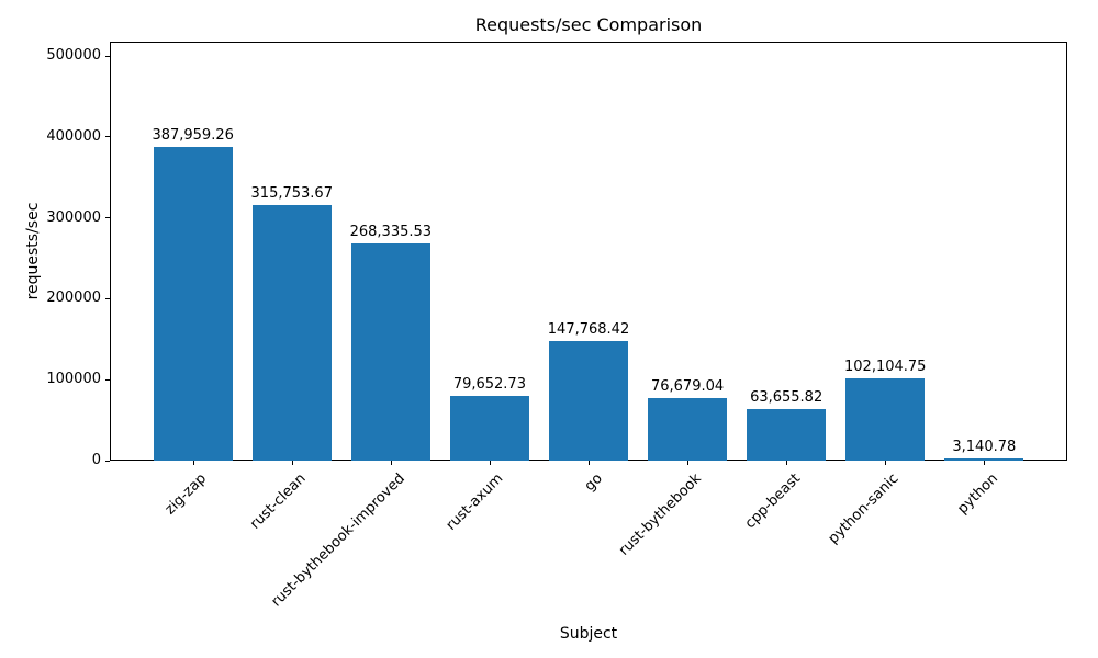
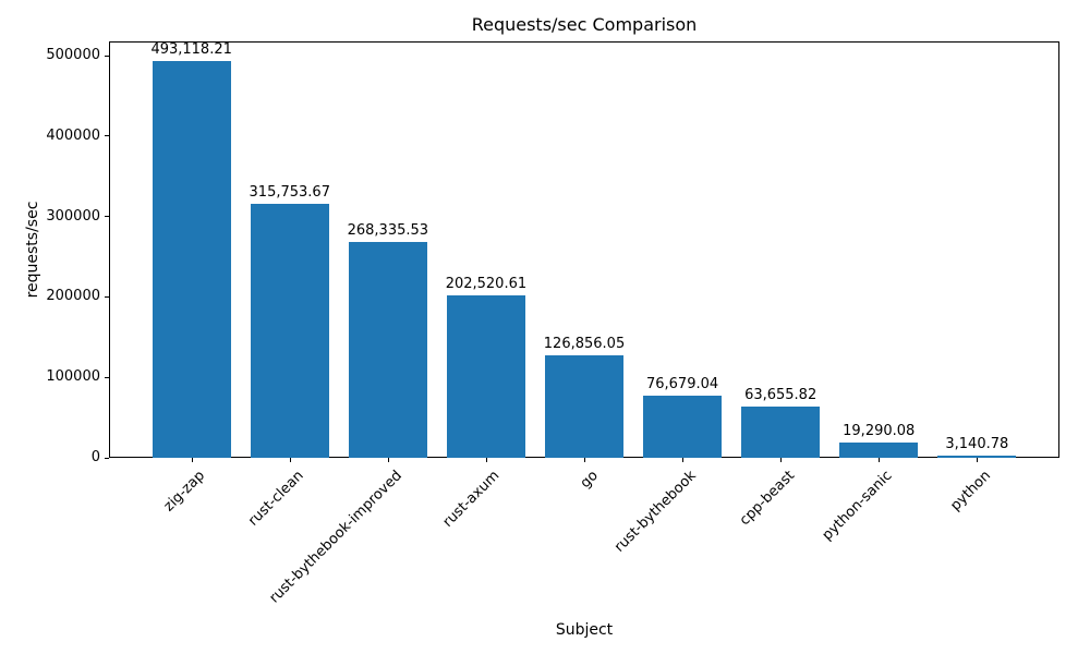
zig-zap: 387,959.26 -> 493,118.21
rust-axum: 79,652.73 -> 202,520.61
go: 147,768.42 -> 126,856.05
python-sanic: 102,104.75 -> 19,290.08
